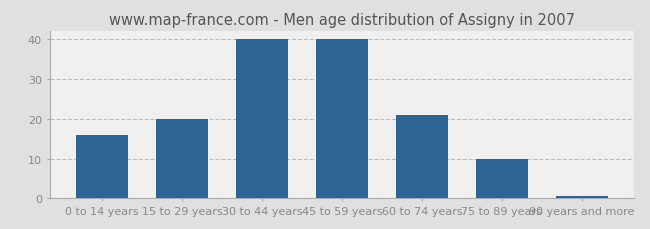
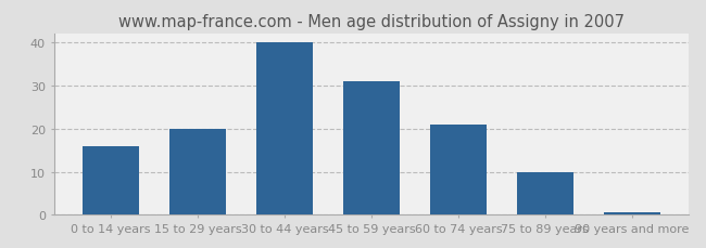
45 to 59 years: 40.0 -> 31.0
